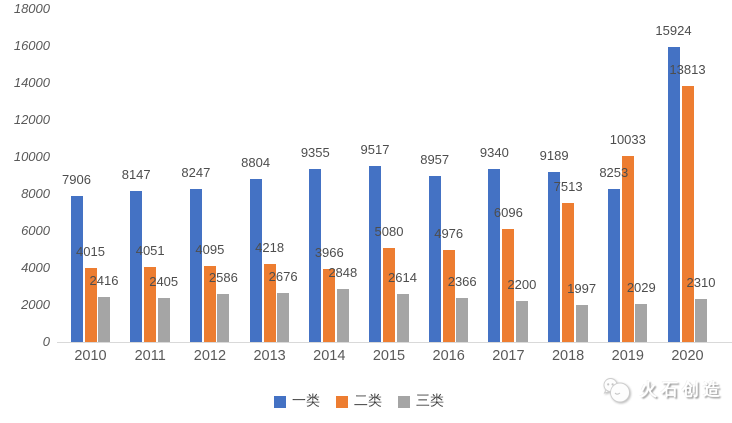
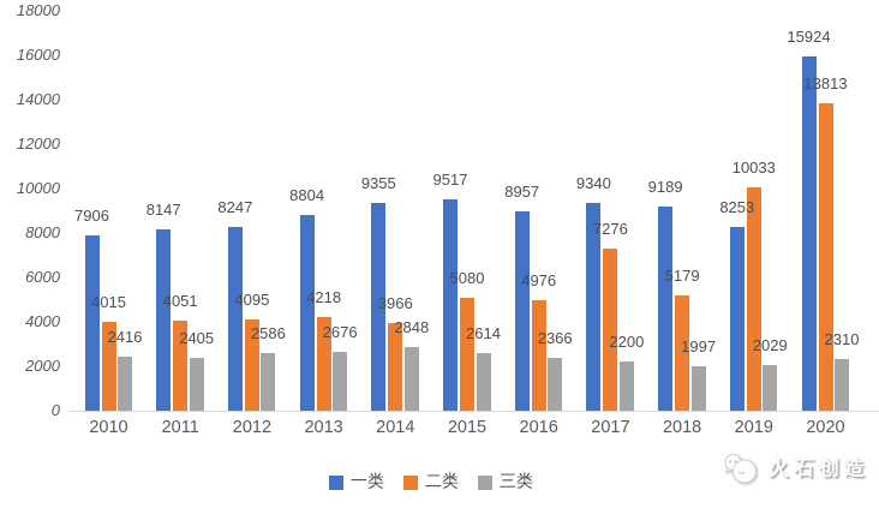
二类/2017: 6096 -> 7276
二类/2018: 7513 -> 5179
